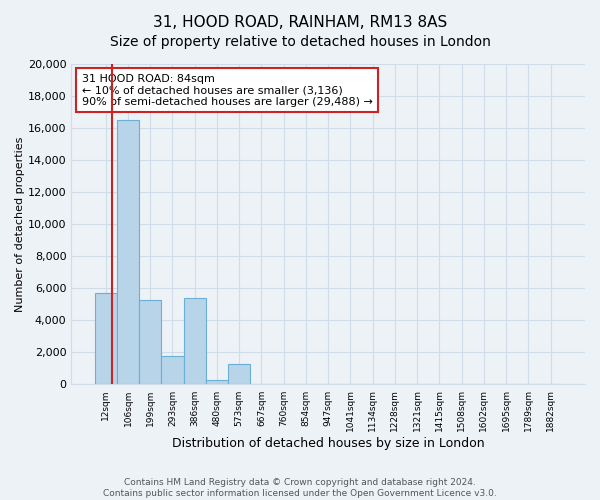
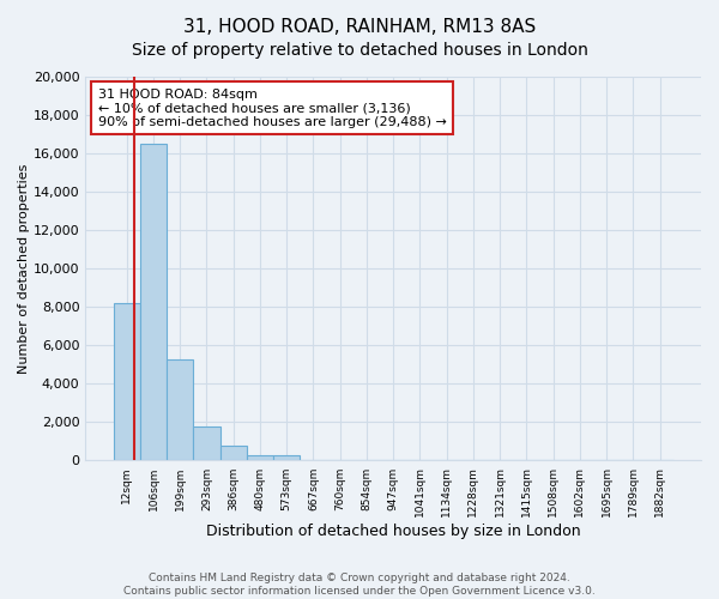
12sqm: 5,700 -> 8,200
386sqm: 5,400 -> 800
573sqm: 1,300 -> 200
